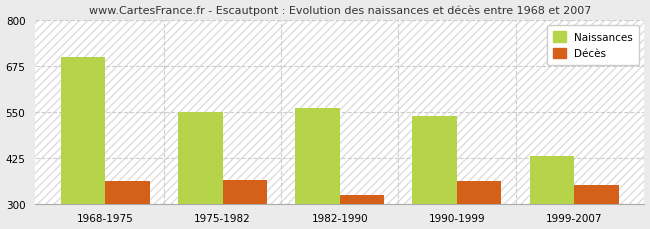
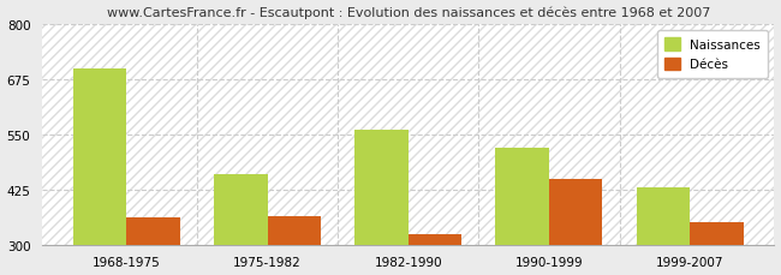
Naissances/1975-1982: 550 -> 460
Naissances/1990-1999: 540 -> 520
Décès/1990-1999: 362 -> 450
